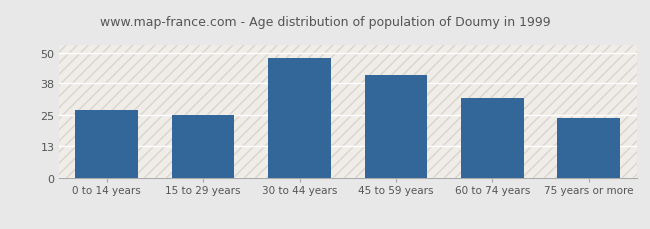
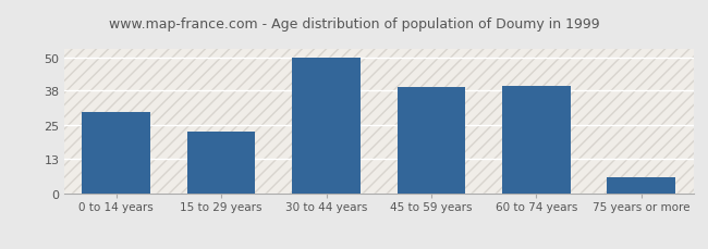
0 to 14 years: 27.0 -> 30.0
15 to 29 years: 25.0 -> 23.0
30 to 44 years: 48.0 -> 50.0
45 to 59 years: 41.0 -> 39.0
60 to 74 years: 32.0 -> 39.5
75 years or more: 24.0 -> 6.0
